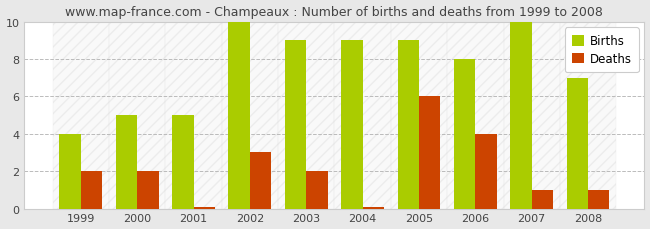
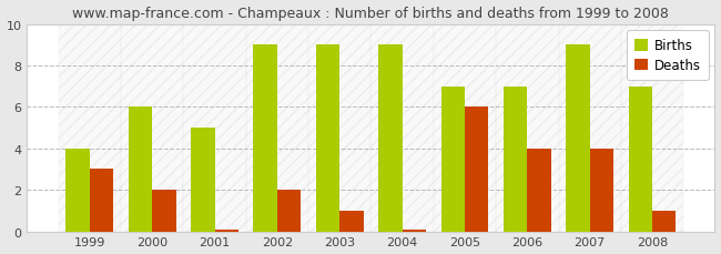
Deaths/1999: 2.0 -> 3.0
Births/2000: 5 -> 6
Births/2002: 10 -> 9
Deaths/2002: 3.0 -> 2.0
Deaths/2003: 2.0 -> 1.0
Births/2005: 9 -> 7
Births/2006: 8 -> 7
Births/2007: 10 -> 9
Deaths/2007: 1.0 -> 4.0
